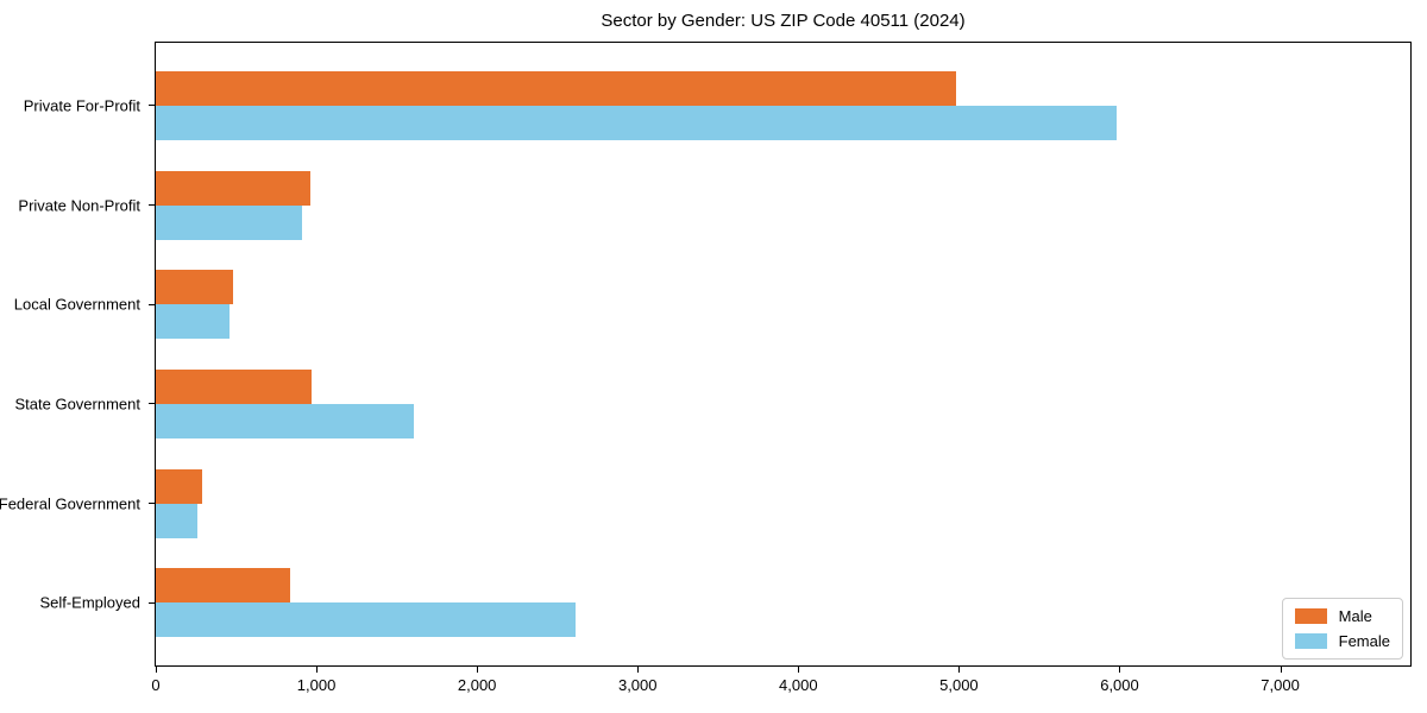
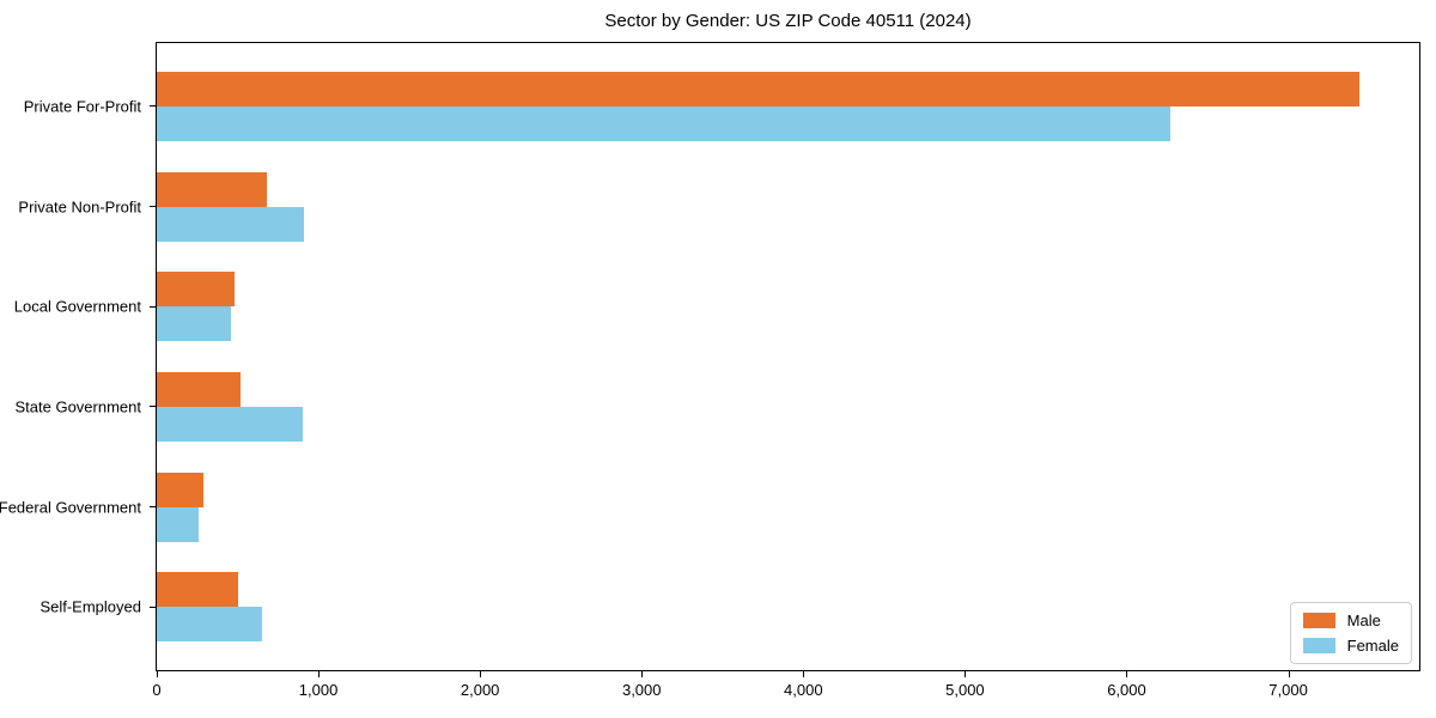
Male/Private For-Profit: 4980 -> 7440
Female/Private For-Profit: 5980 -> 6270
Male/Private Non-Profit: 960 -> 680
Male/State Government: 970 -> 520
Female/State Government: 1610 -> 900
Male/Self-Employed: 840 -> 500
Female/Self-Employed: 2610 -> 650
